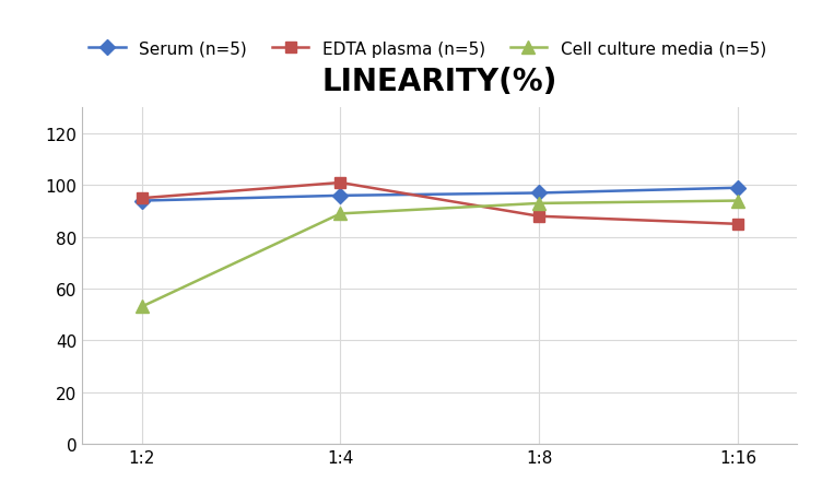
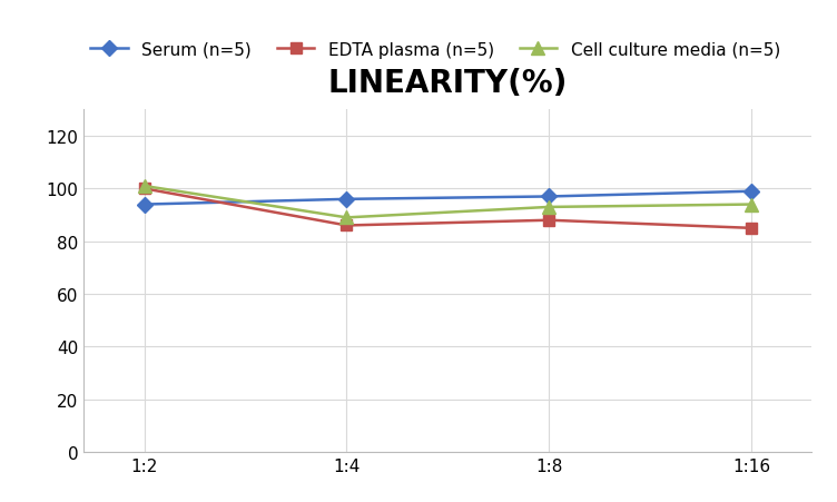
EDTA plasma (n=5)/1:2: 95 -> 100
Cell culture media (n=5)/1:2: 53 -> 101
EDTA plasma (n=5)/1:4: 101 -> 86
